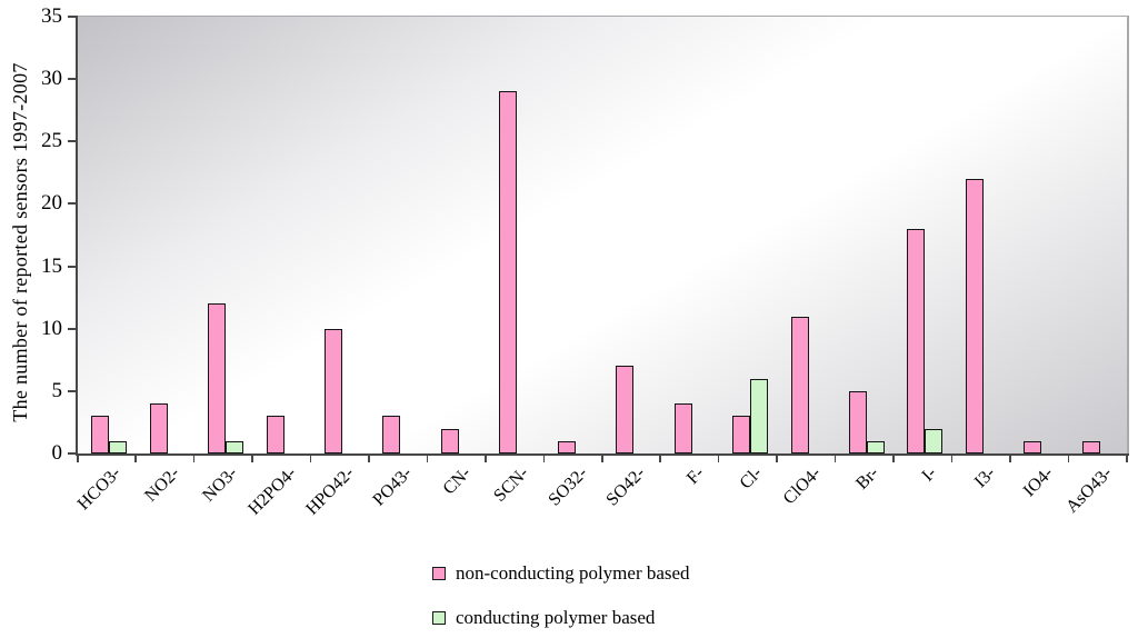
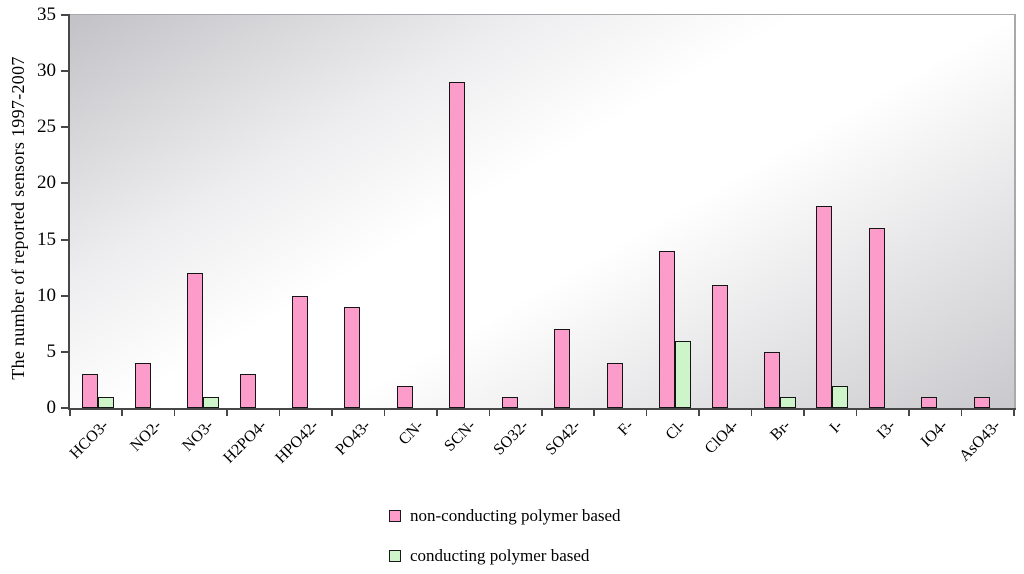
non-conducting polymer based/PO43-: 3 -> 9
non-conducting polymer based/Cl-: 3 -> 14
non-conducting polymer based/I3-: 22 -> 16
